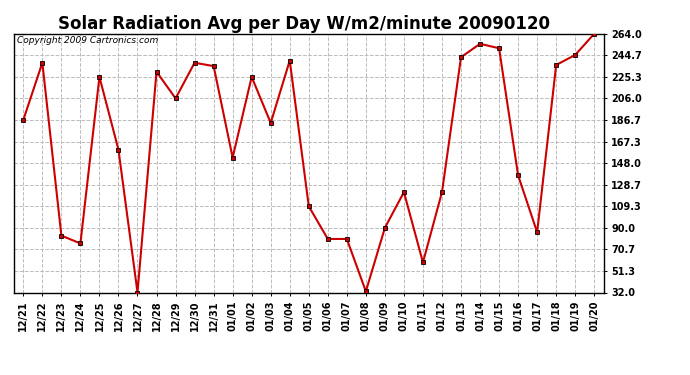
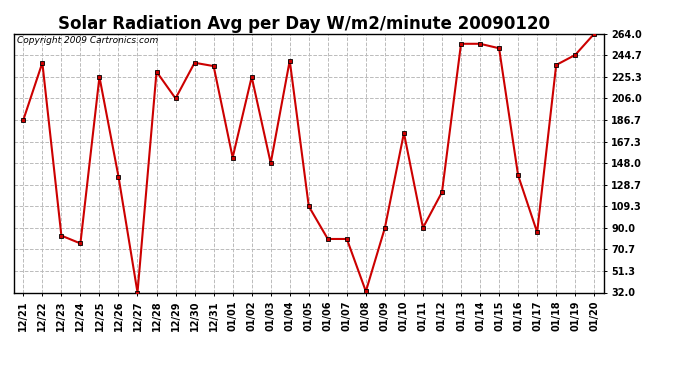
12/26: 160 -> 136
01/03: 184 -> 148
01/10: 122 -> 175
01/11: 59 -> 90
01/13: 243 -> 255
